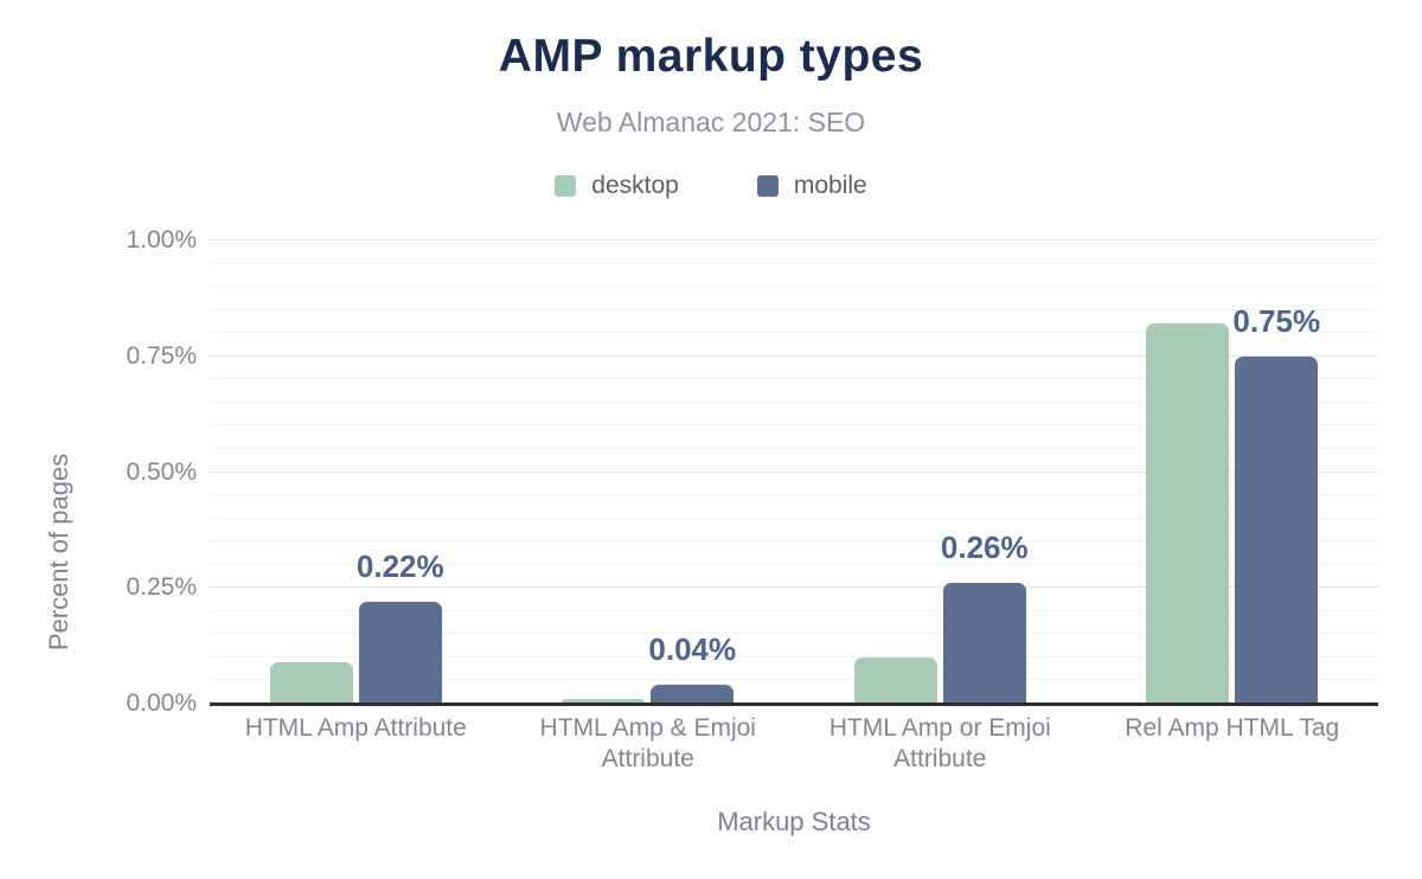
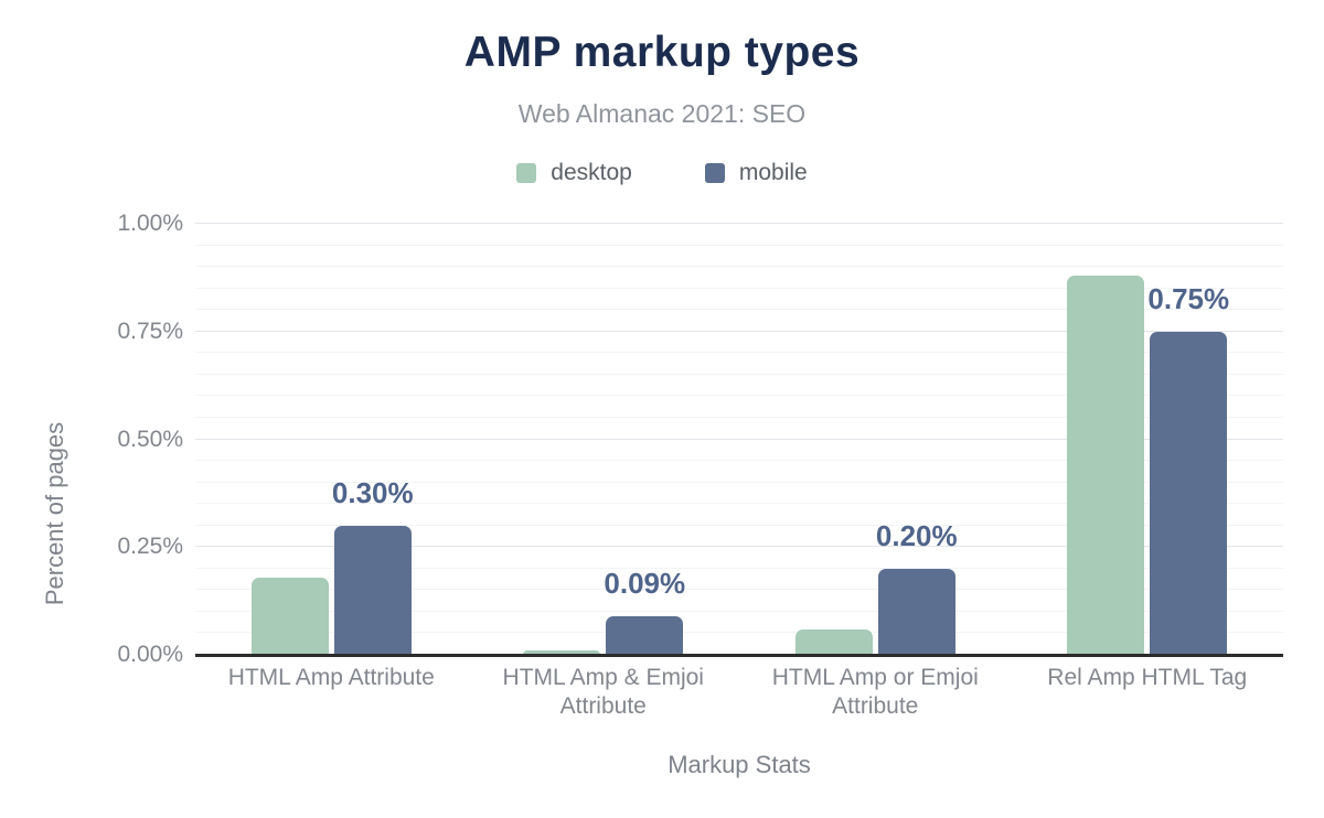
desktop/HTML Amp Attribute: 0.09% -> 0.18%
mobile/HTML Amp Attribute: 0.22% -> 0.30%
mobile/HTML Amp & Emjoi Attribute: 0.04% -> 0.09%
desktop/HTML Amp or Emjoi Attribute: 0.10% -> 0.06%
mobile/HTML Amp or Emjoi Attribute: 0.26% -> 0.20%
desktop/Rel Amp HTML Tag: 0.82% -> 0.88%
